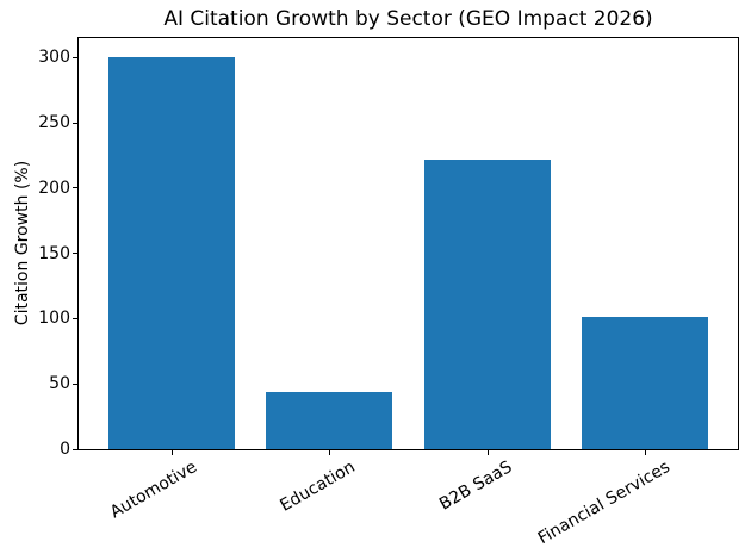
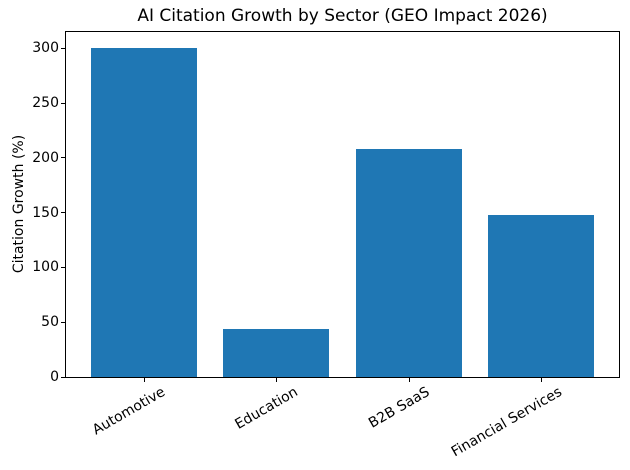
B2B SaaS: 222 -> 208
Financial Services: 101 -> 148
